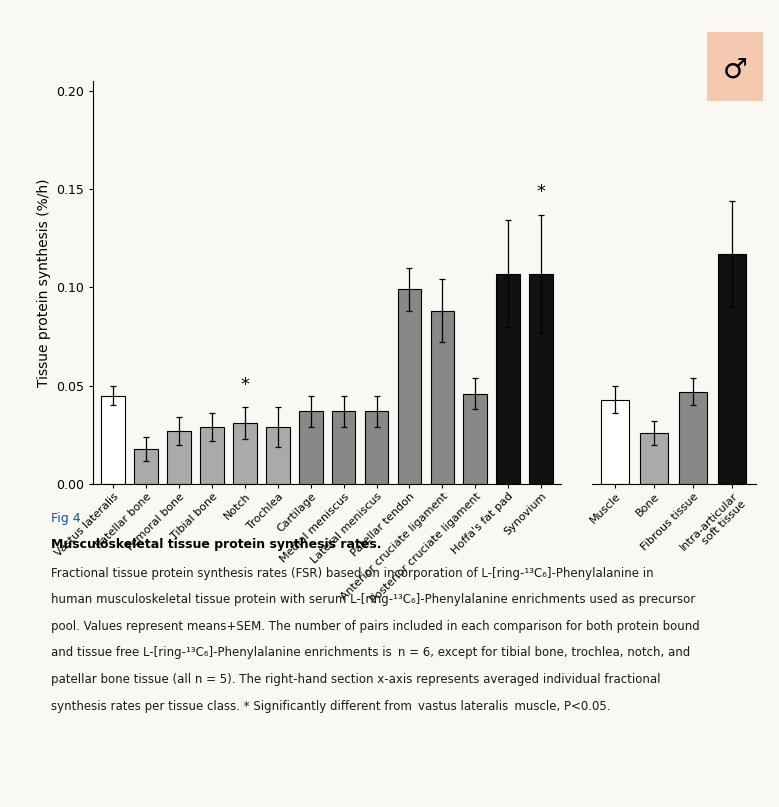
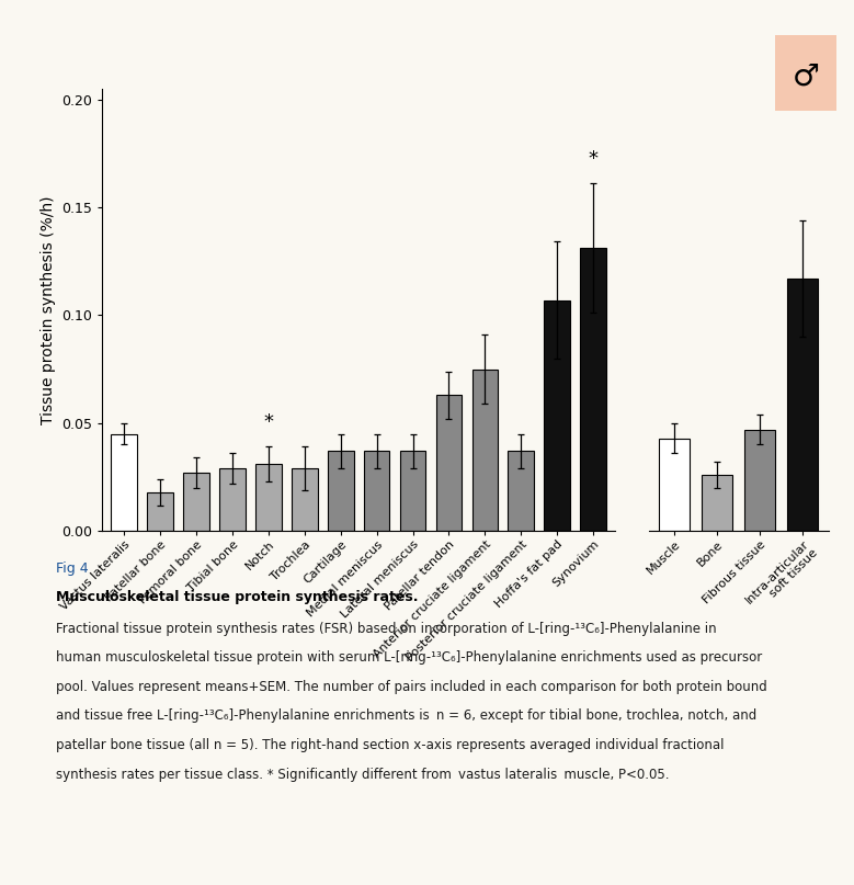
Patellar tendon: 0.099 -> 0.063
Anterior cruciate ligament: 0.088 -> 0.075
Posterior cruciate ligament: 0.046 -> 0.037
Synovium: 0.107 -> 0.131
